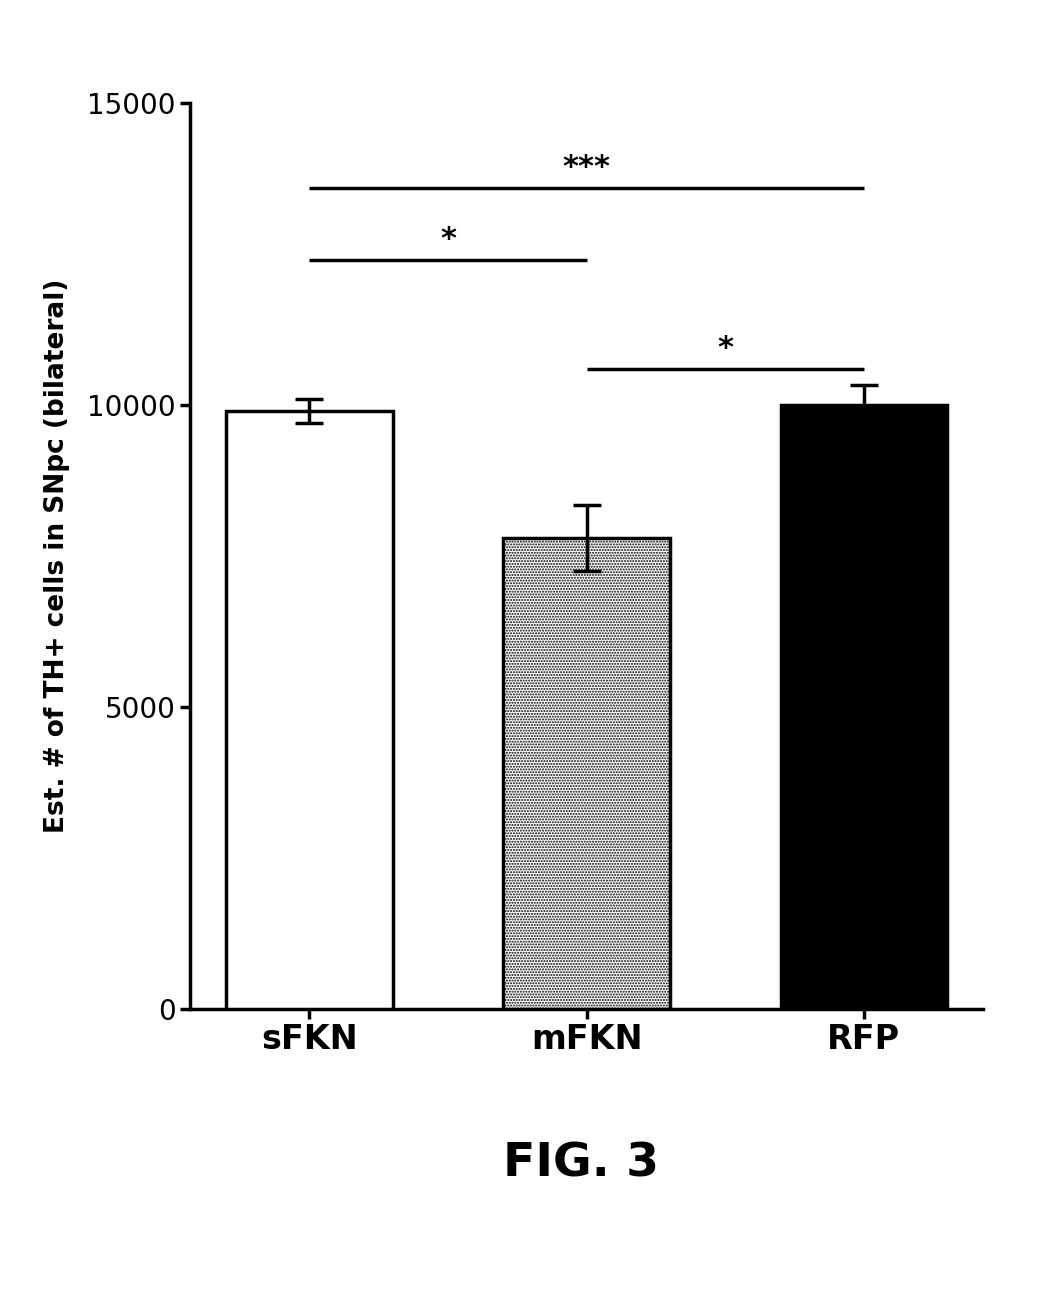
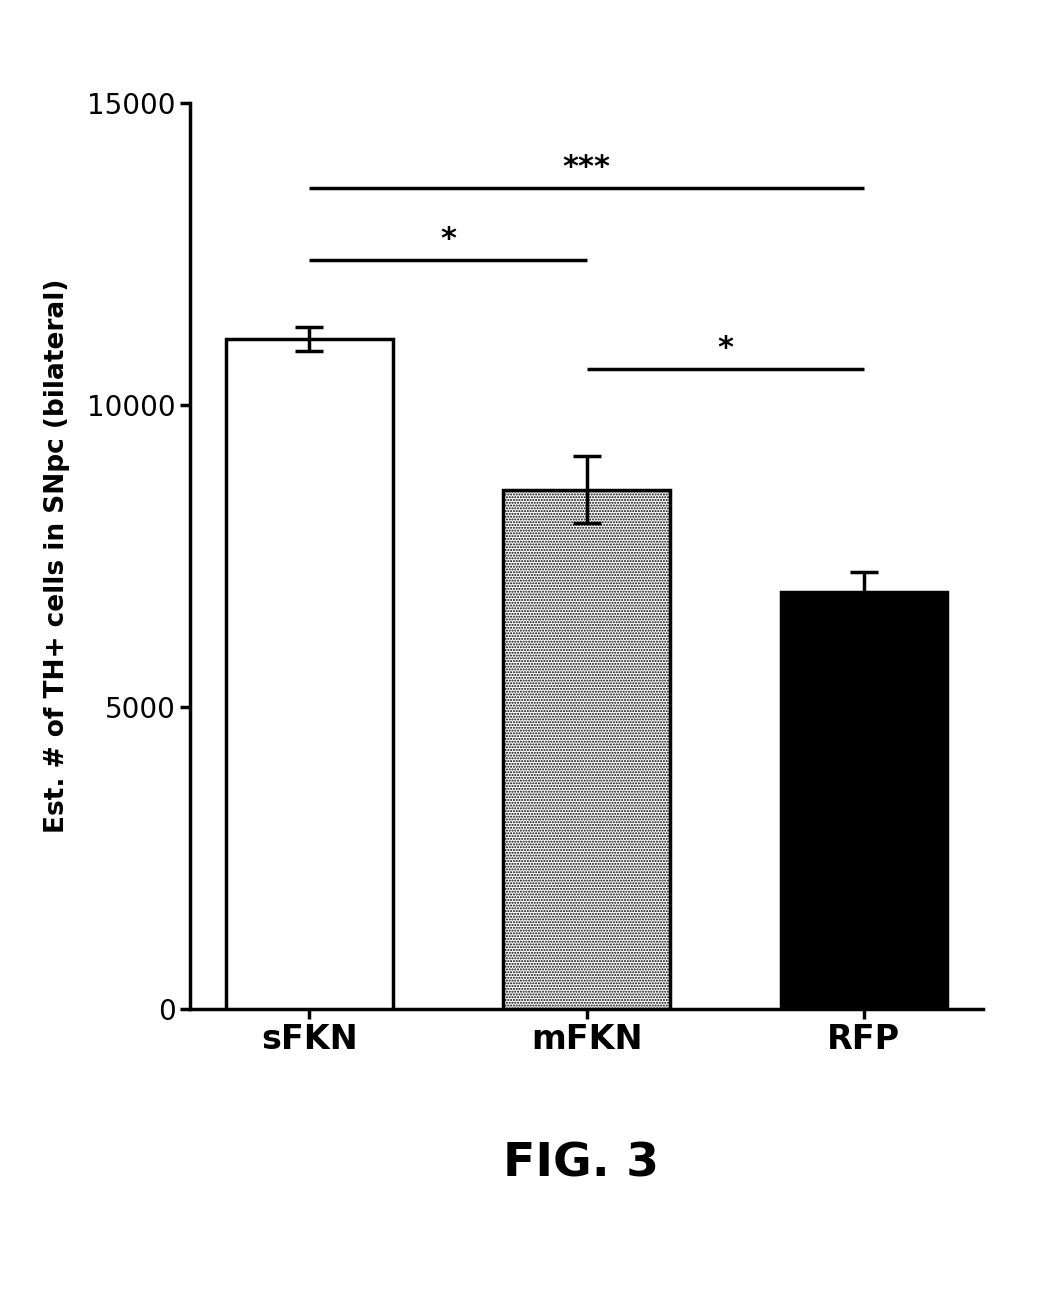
sFKN: 9900 -> 11100
mFKN: 7800 -> 8600
RFP: 10000 -> 6900
